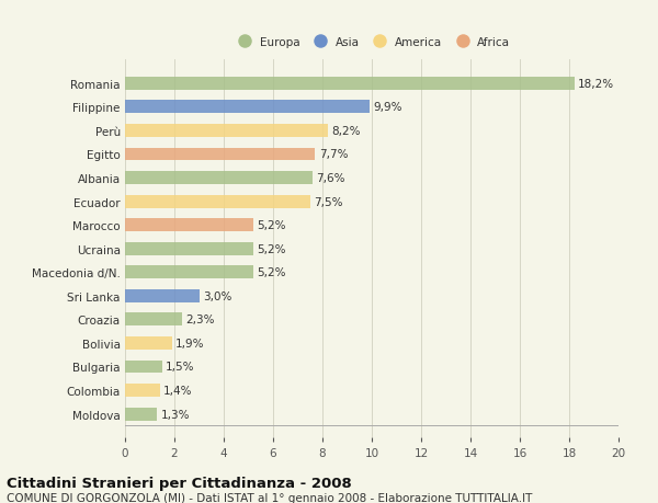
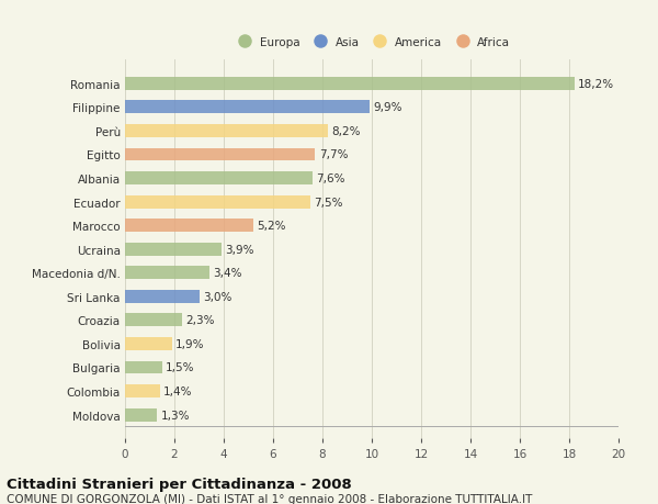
Ucraina: 5,2% -> 3,9%
Macedonia d/N.: 5,2% -> 3,4%
